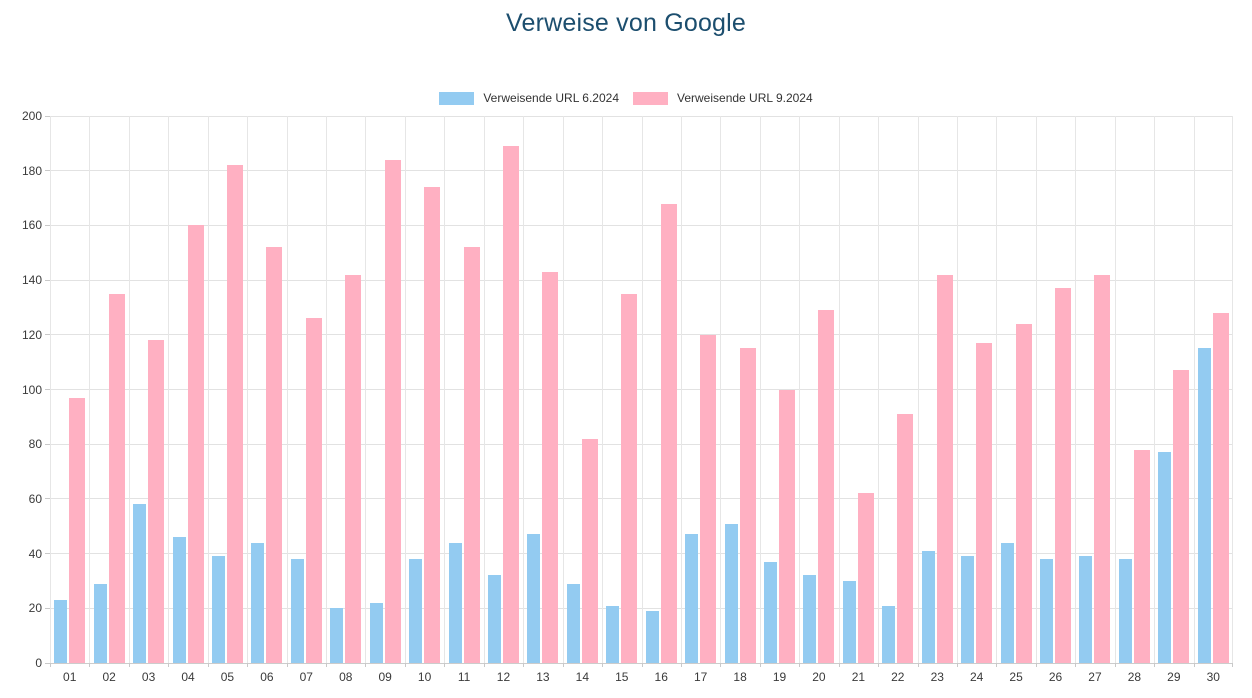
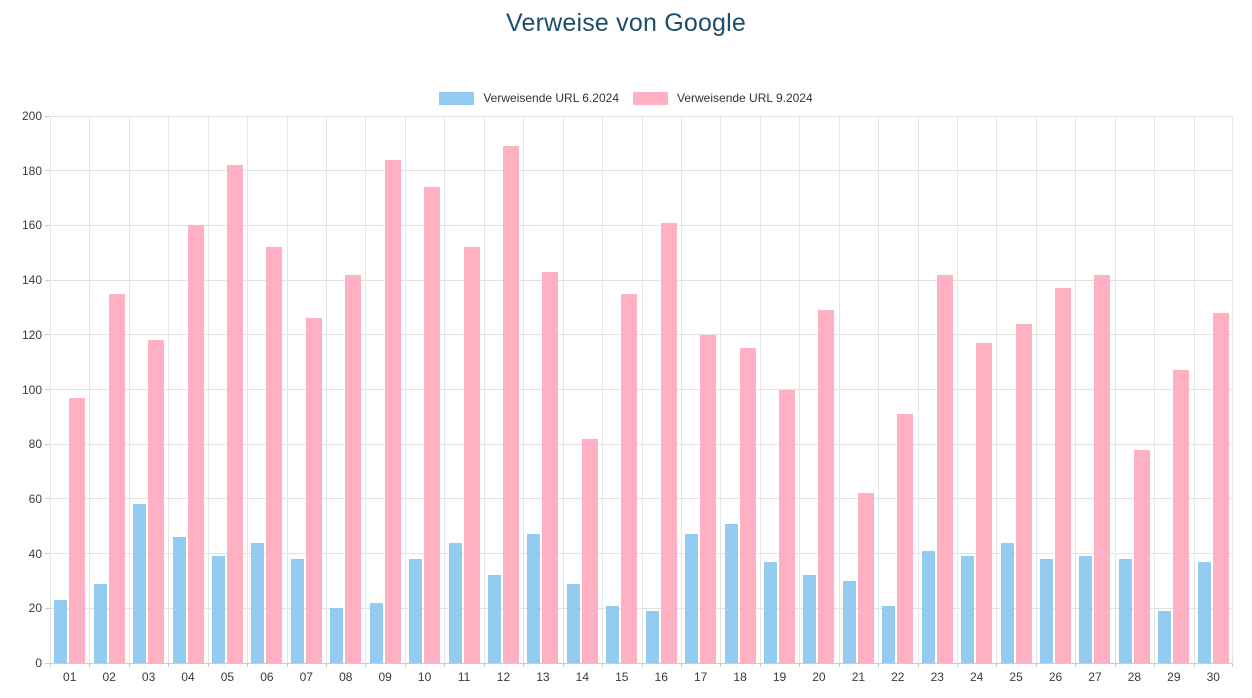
Verweisende URL 9.2024/16: 168 -> 161
Verweisende URL 6.2024/29: 77 -> 19
Verweisende URL 6.2024/30: 115 -> 37
